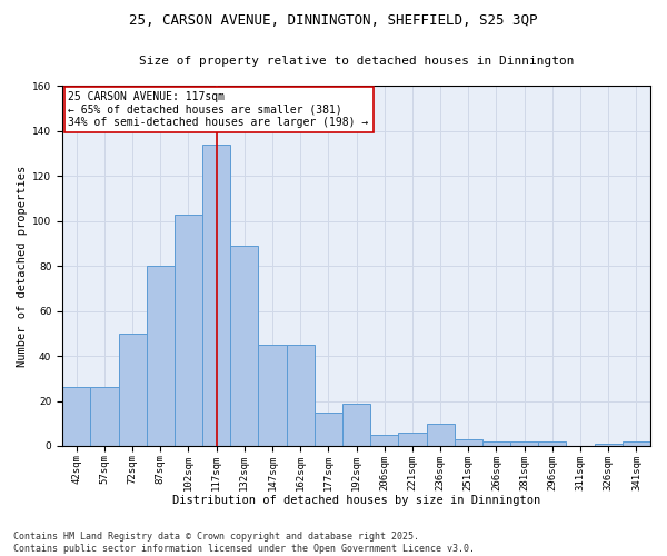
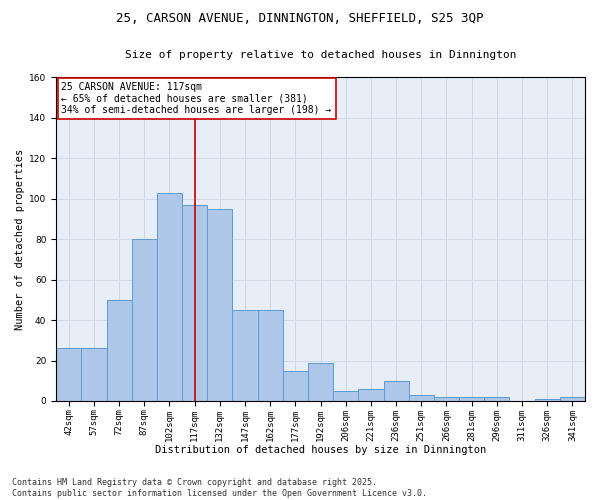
117sqm: 134 -> 97
132sqm: 89 -> 95
